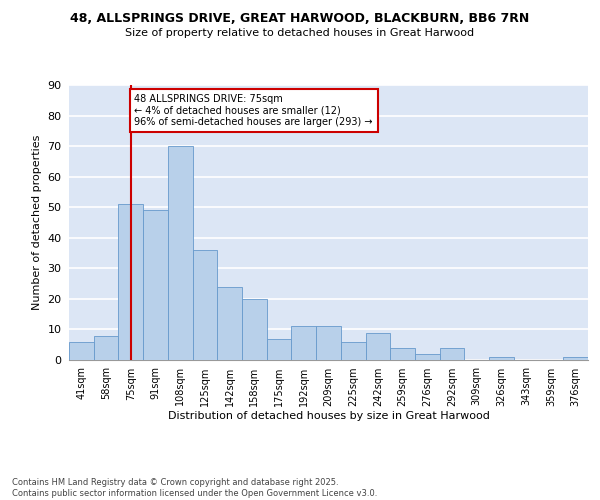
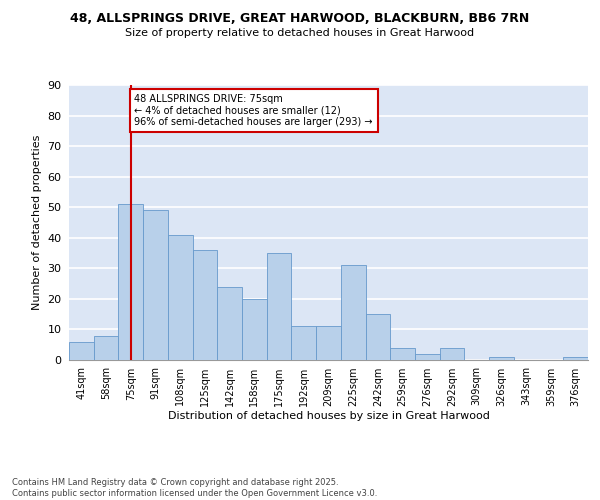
108sqm: 70 -> 41
175sqm: 7 -> 35
225sqm: 6 -> 31
242sqm: 9 -> 15
